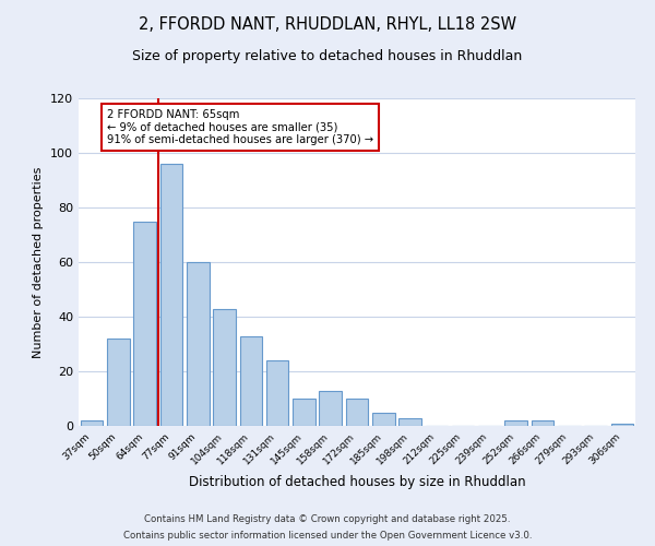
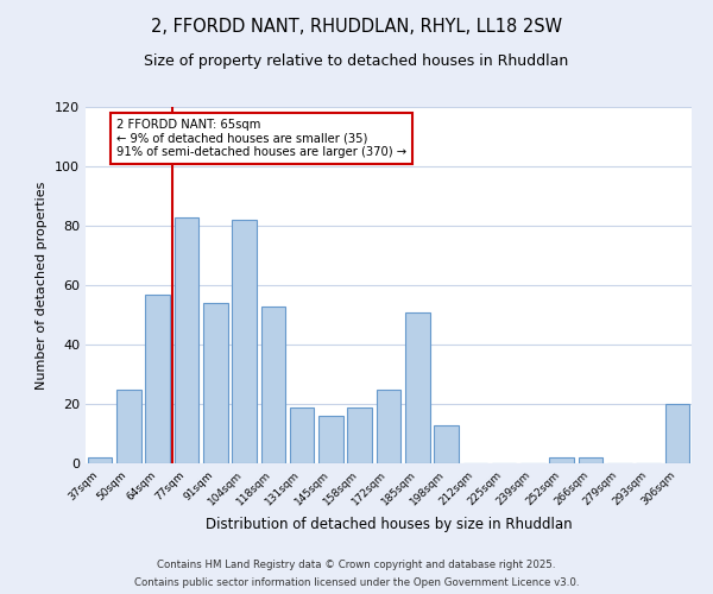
50sqm: 32 -> 25
64sqm: 75 -> 57
77sqm: 96 -> 83
91sqm: 60 -> 54
104sqm: 43 -> 82
118sqm: 33 -> 53
131sqm: 24 -> 19
145sqm: 10 -> 16
158sqm: 13 -> 19
172sqm: 10 -> 25
185sqm: 5 -> 51
198sqm: 3 -> 13
306sqm: 1 -> 20
